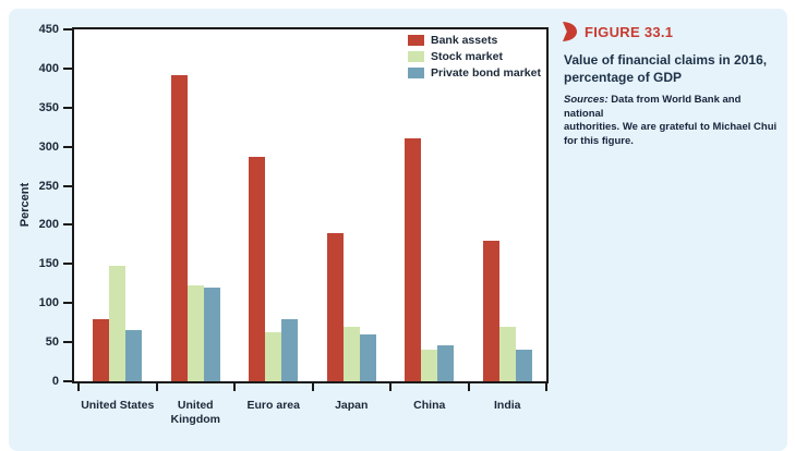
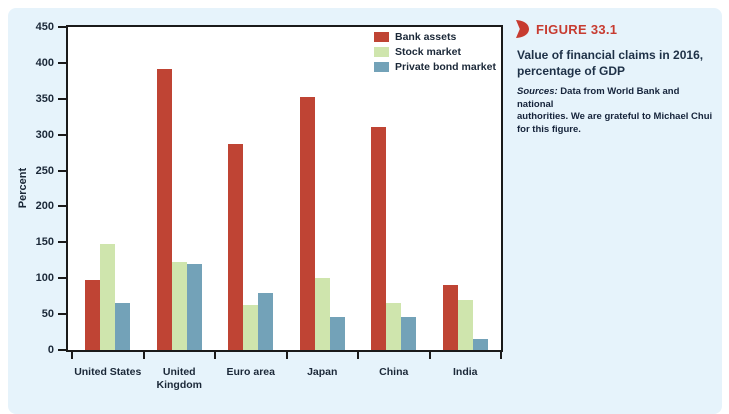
Bank assets/United States: 80 -> 100
Bank assets/Japan: 190 -> 350
Stock market/Japan: 70 -> 100
Private bond market/Japan: 60 -> 50
Stock market/China: 40 -> 60
Bank assets/India: 180 -> 90
Private bond market/India: 40 -> 20
